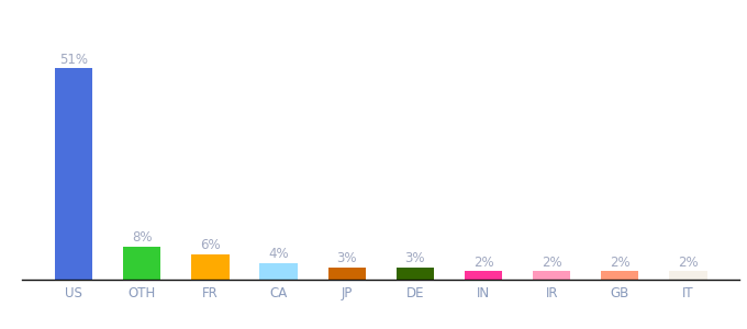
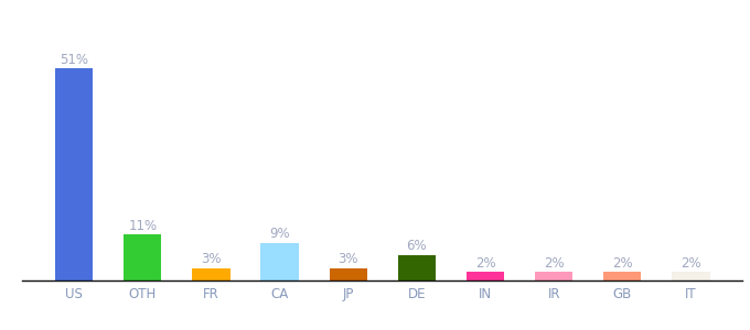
OTH: 8% -> 11%
FR: 6% -> 3%
CA: 4% -> 9%
DE: 3% -> 6%
